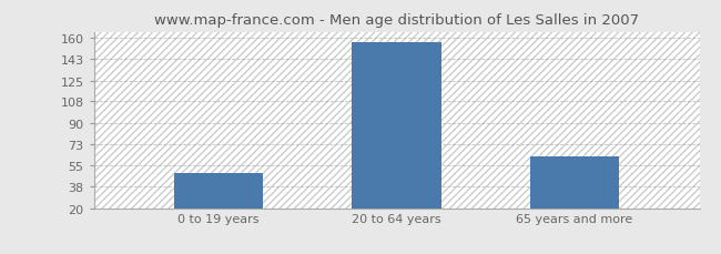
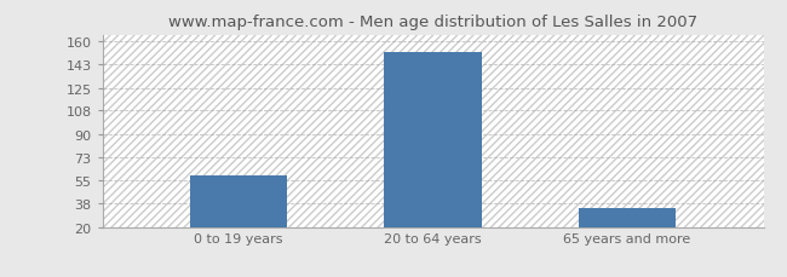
0 to 19 years: 49 -> 59
20 to 64 years: 157 -> 152
65 years and more: 63 -> 34
